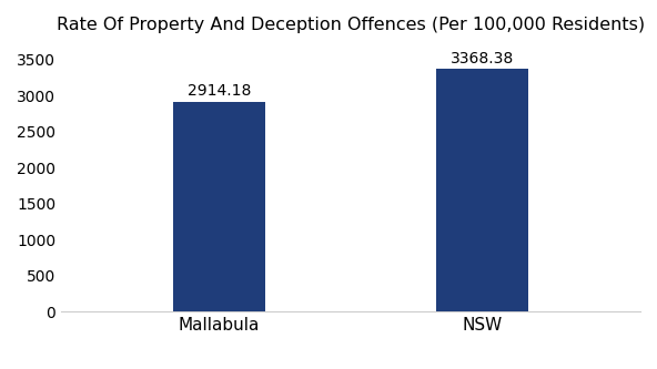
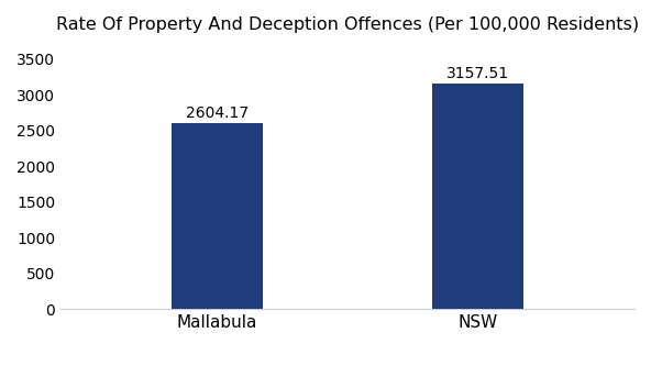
Mallabula: 2914.18 -> 2604.17
NSW: 3368.38 -> 3157.51
